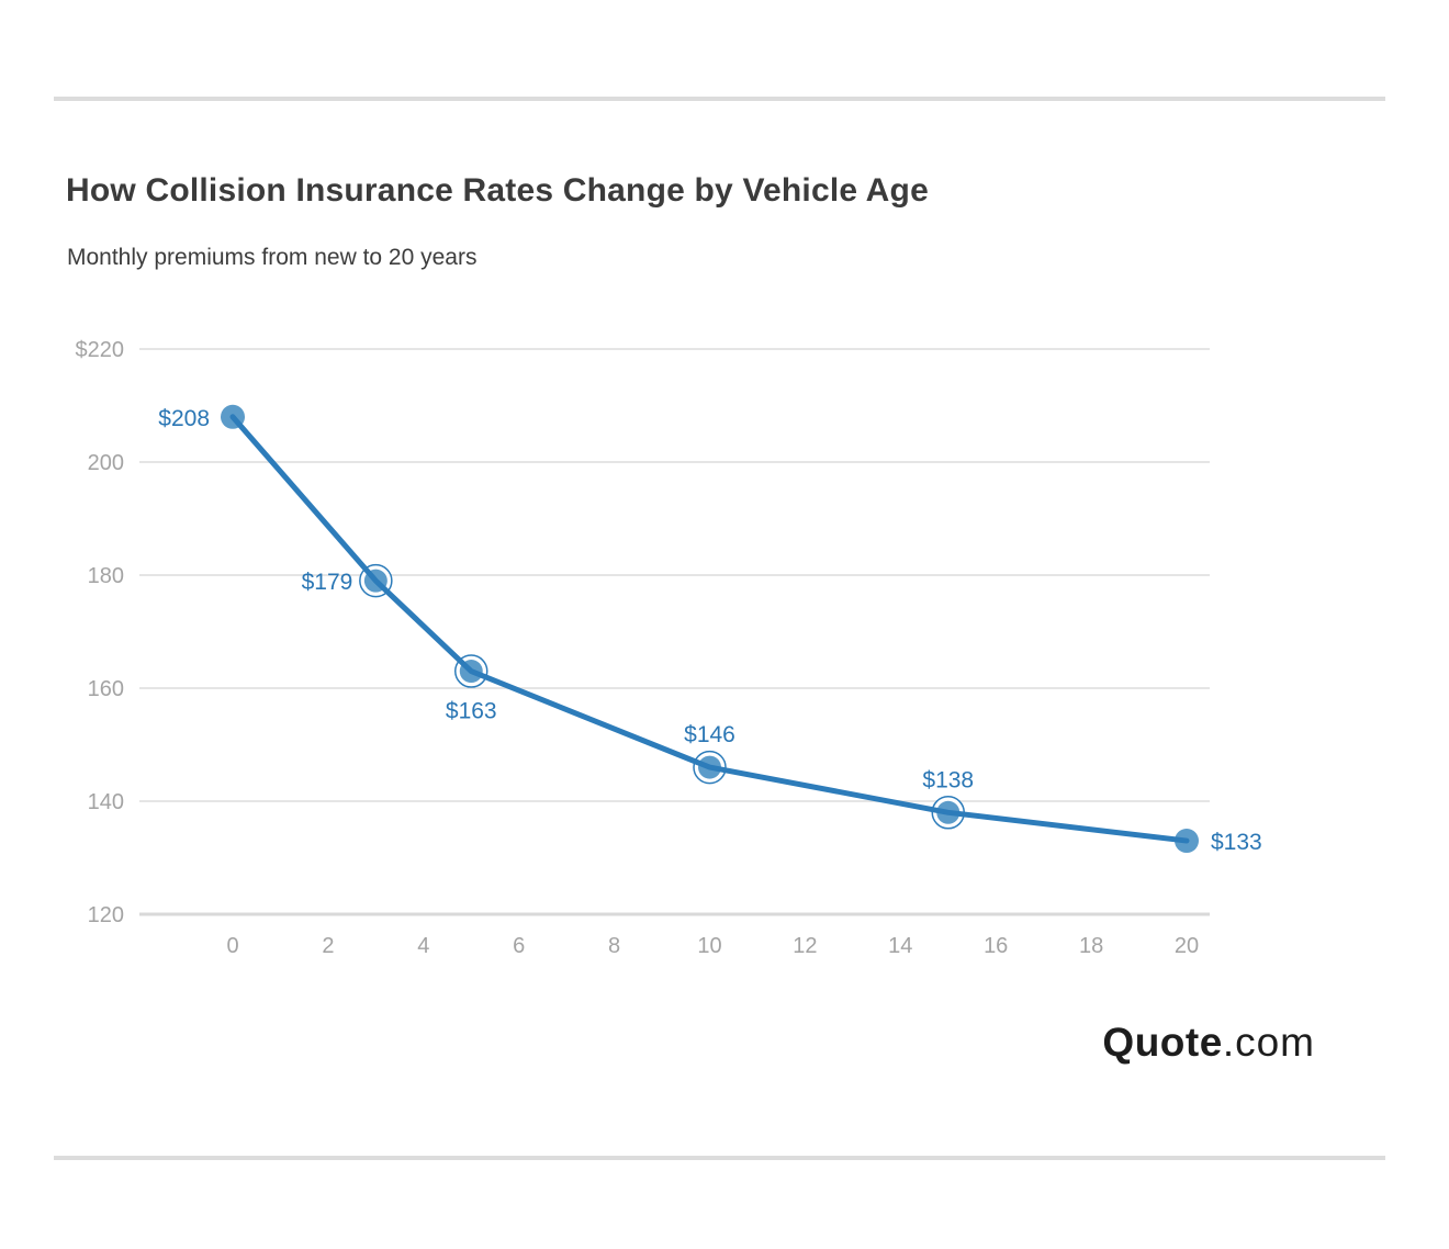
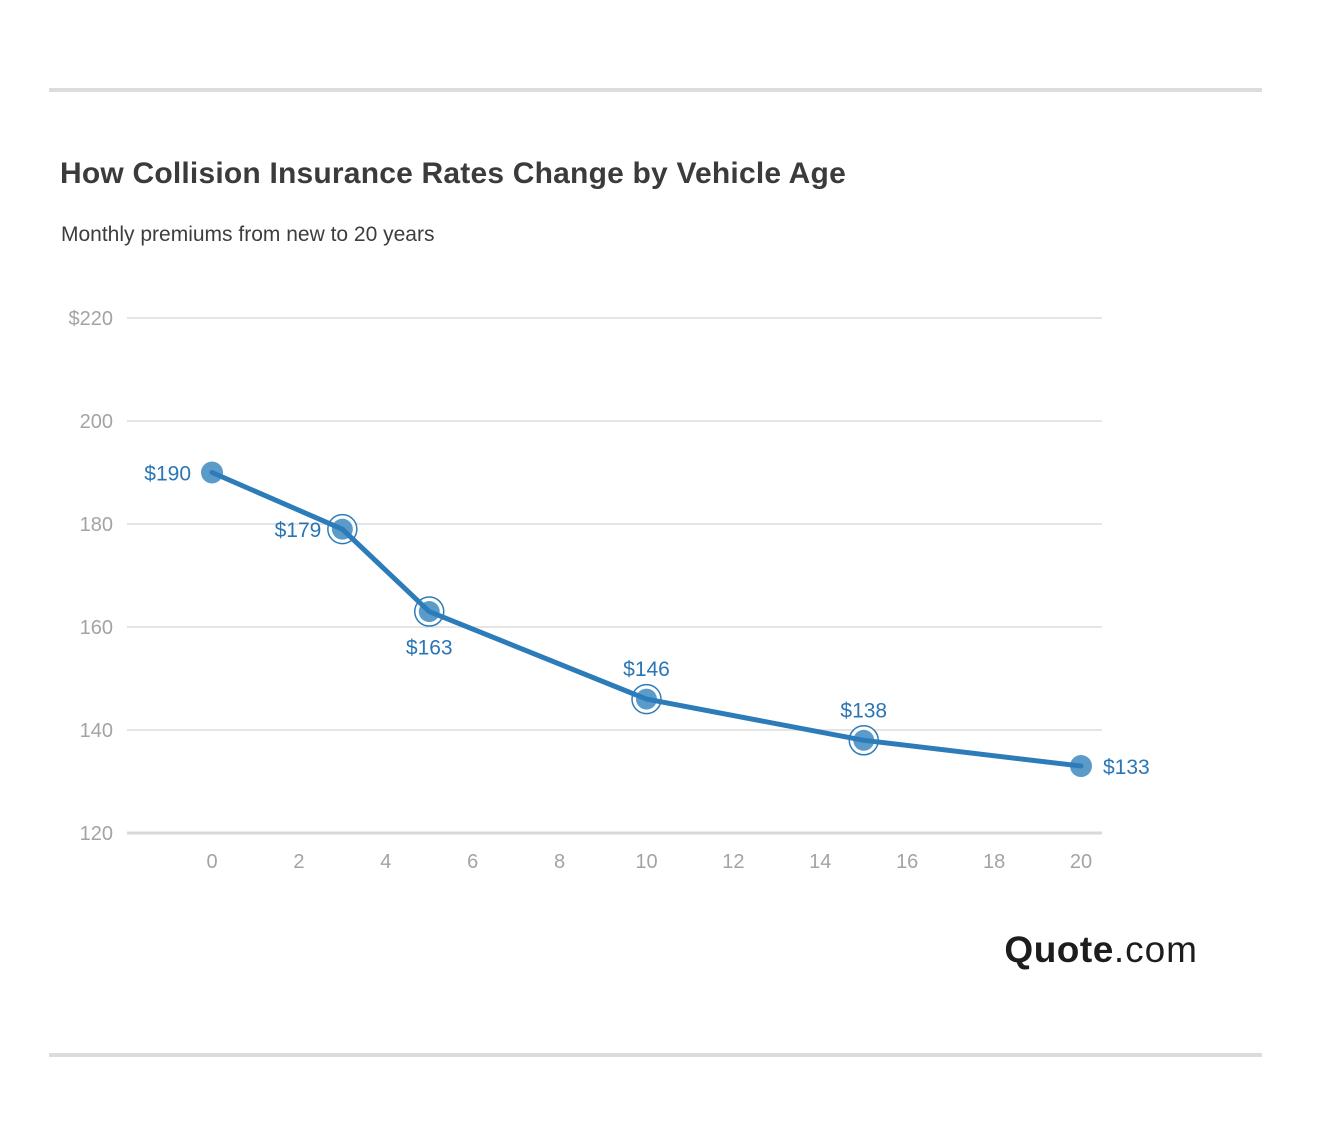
0: $208 -> $190
